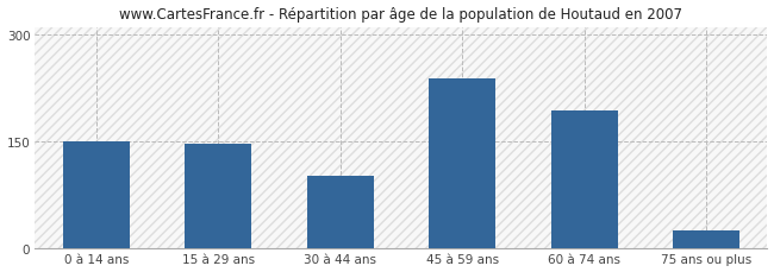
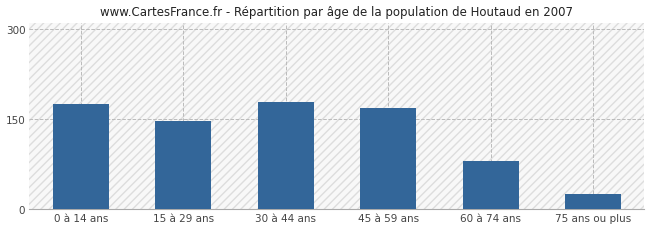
0 à 14 ans: 150 -> 175
30 à 44 ans: 102 -> 178
45 à 59 ans: 238 -> 168
60 à 74 ans: 194 -> 80
